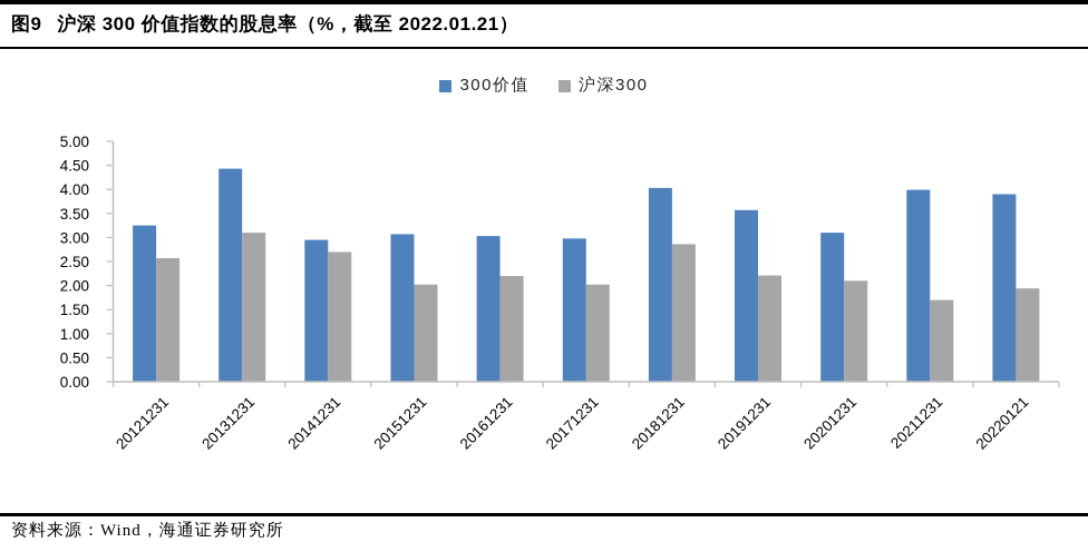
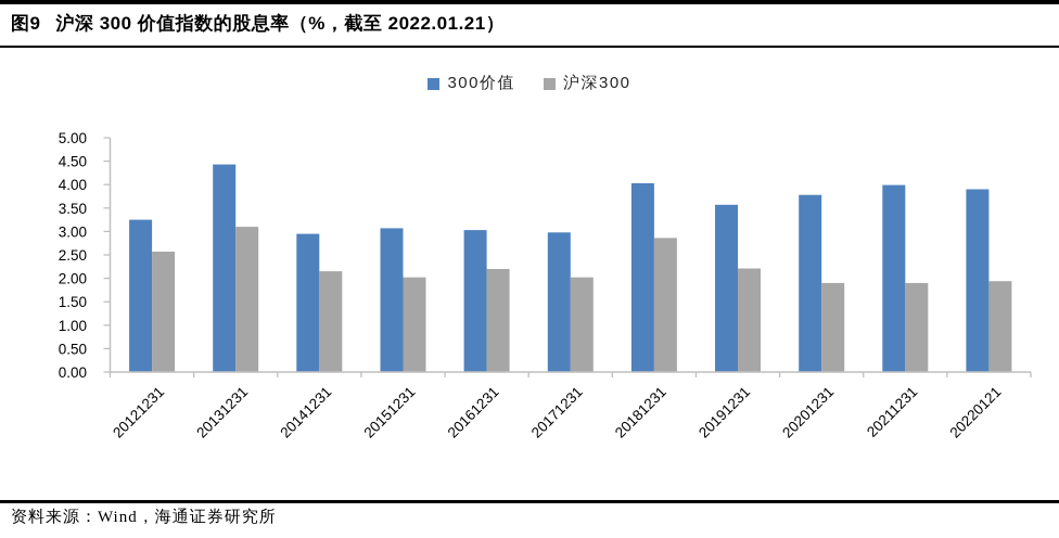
沪深300/20141231: 2.7 -> 2.1
300价值/20201231: 3.1 -> 3.8
沪深300/20201231: 2.1 -> 1.9
沪深300/20211231: 1.7 -> 1.9
